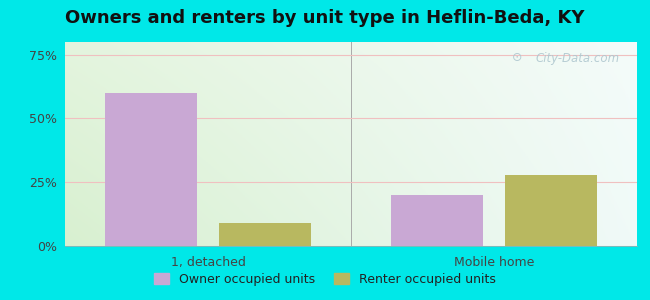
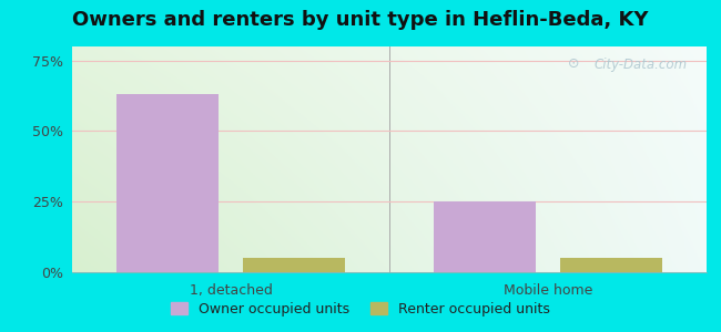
Owner occupied units/1, detached: 60% -> 63%
Renter occupied units/1, detached: 9% -> 5%
Owner occupied units/Mobile home: 20% -> 25%
Renter occupied units/Mobile home: 28% -> 5%
